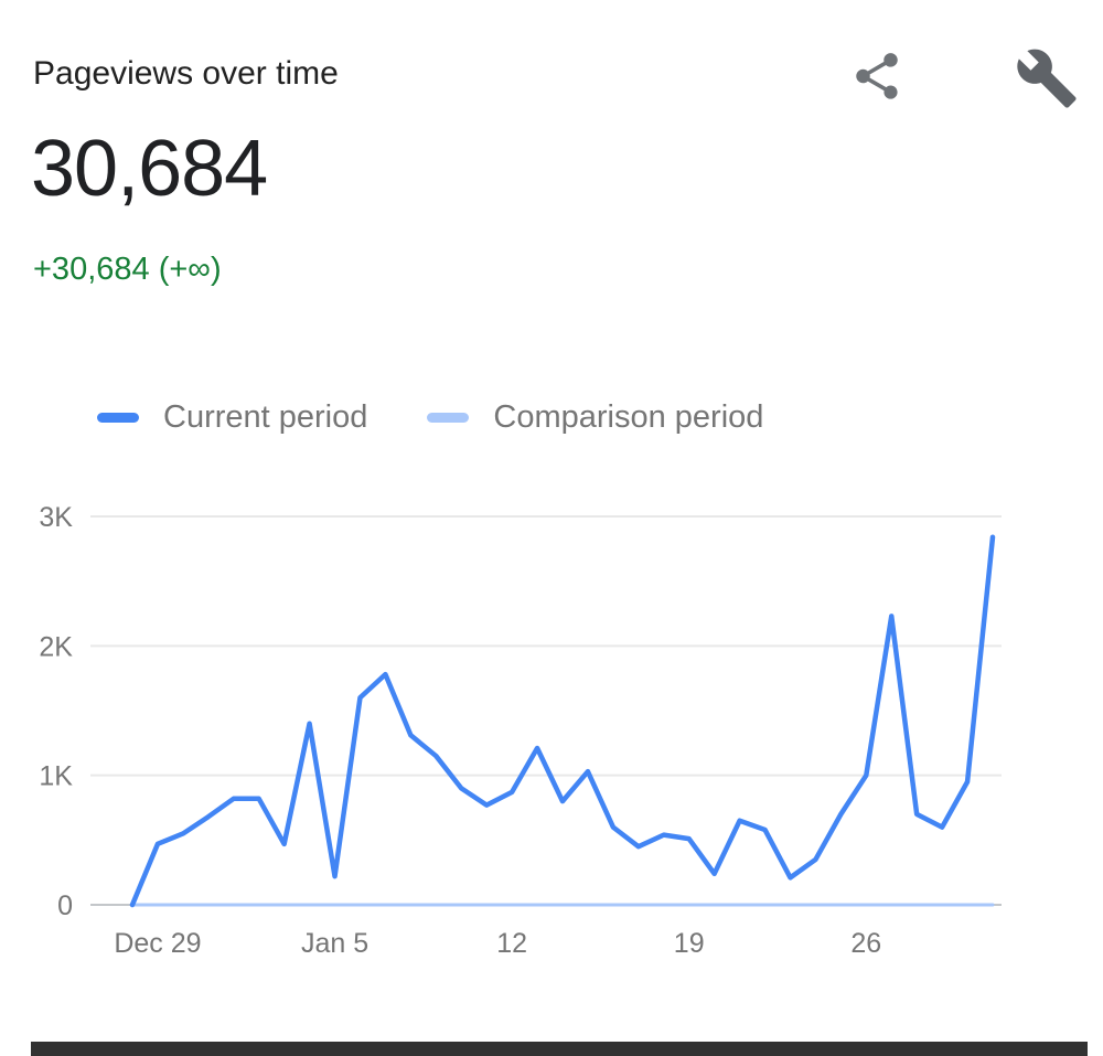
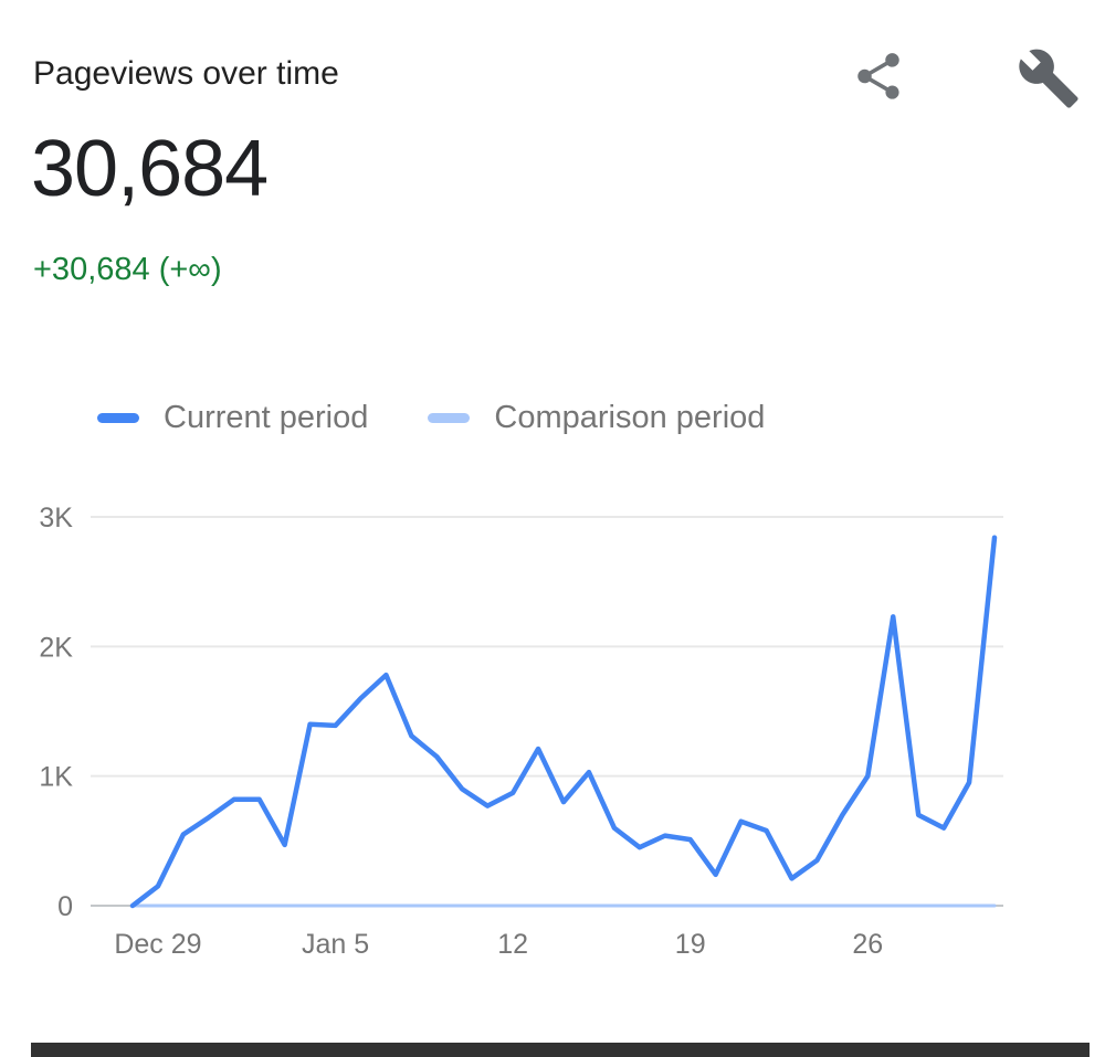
Current period/Dec 29: 0.47K -> 0.15K
Current period/Jan 5: 0.22K -> 1.39K
